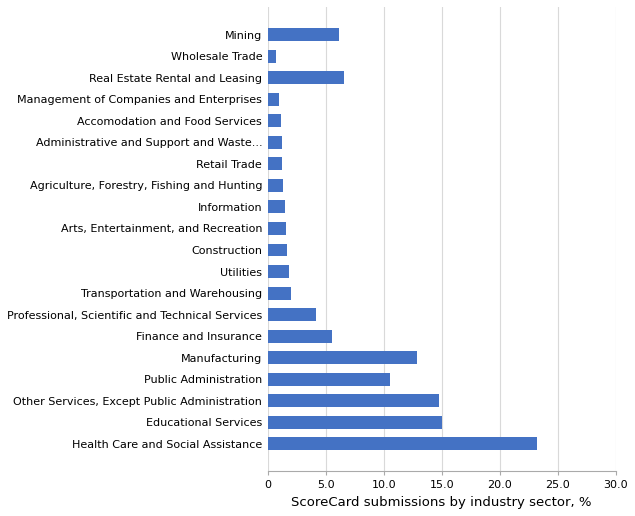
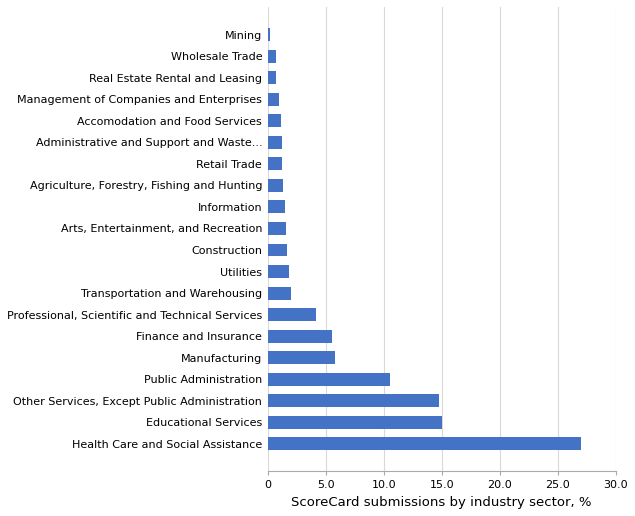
Mining: 6.1 -> 0.2
Real Estate Rental and Leasing: 6.6 -> 0.7
Manufacturing: 12.9 -> 5.8
Health Care and Social Assistance: 23.2 -> 27.0
